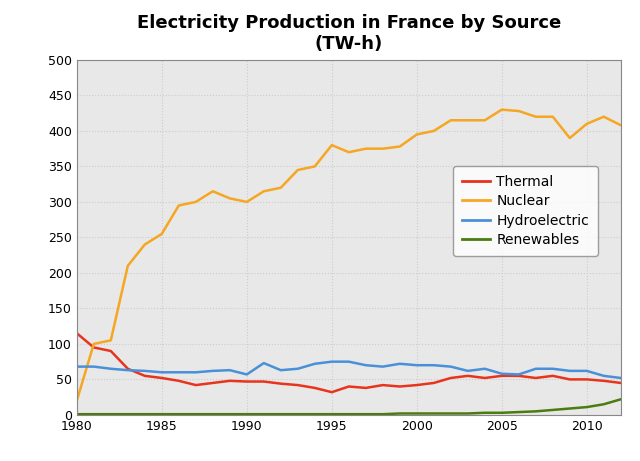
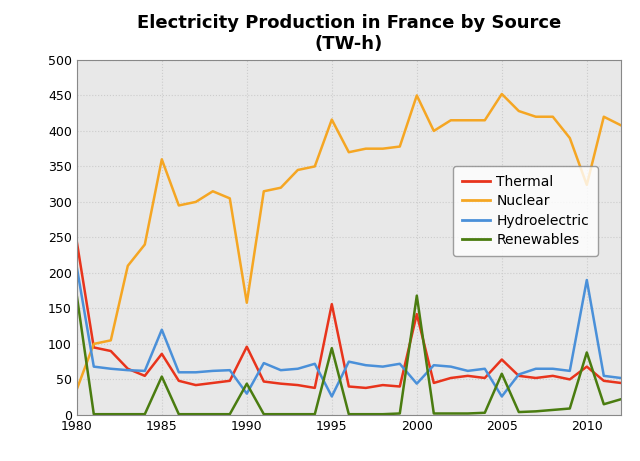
Thermal/1980: 115 -> 244
Nuclear/1980: 20 -> 36
Hydroelectric/1980: 68 -> 208
Renewables/1980: 1 -> 168
Thermal/1985: 52 -> 86
Nuclear/1985: 255 -> 360
Hydroelectric/1985: 60 -> 120
Renewables/1985: 1 -> 54
Thermal/1990: 47 -> 96
Nuclear/1990: 300 -> 158
Hydroelectric/1990: 57 -> 30
Renewables/1990: 1 -> 44
Thermal/1995: 32 -> 156
Nuclear/1995: 380 -> 416
Hydroelectric/1995: 75 -> 26
Renewables/1995: 1 -> 94
Thermal/2000: 42 -> 142
Nuclear/2000: 395 -> 450
Hydroelectric/2000: 70 -> 44
Renewables/2000: 2 -> 168
Thermal/2005: 55 -> 78
Nuclear/2005: 430 -> 452
Hydroelectric/2005: 58 -> 26
Renewables/2005: 3 -> 58
Thermal/2010: 50 -> 68
Nuclear/2010: 410 -> 324
Hydroelectric/2010: 62 -> 190
Renewables/2010: 11 -> 88
